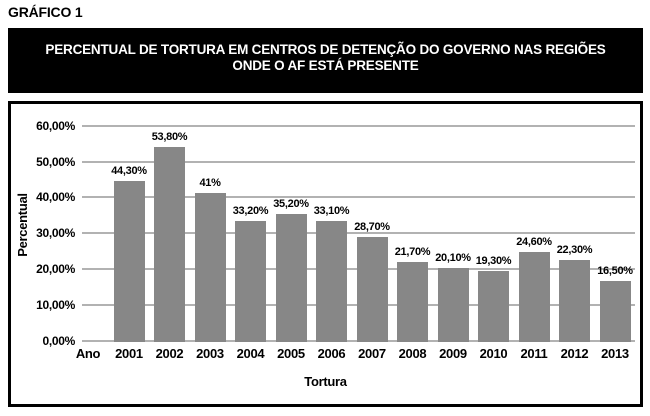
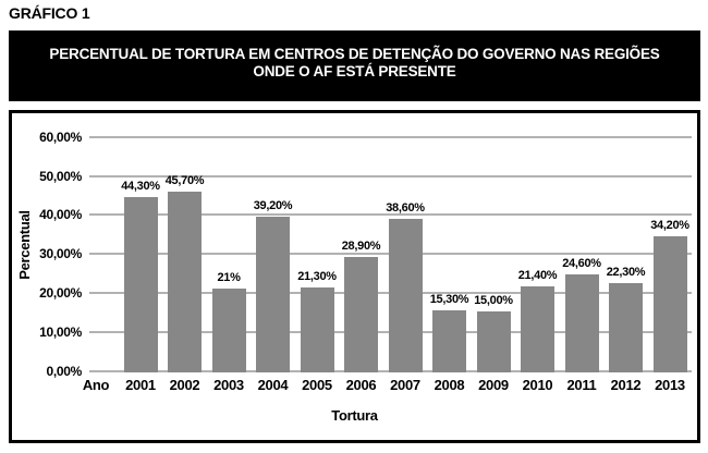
2002: 53,80% -> 45,70%
2003: 41% -> 21%
2004: 33,20% -> 39,20%
2005: 35,20% -> 21,30%
2006: 33,10% -> 28,90%
2007: 28,70% -> 38,60%
2008: 21,70% -> 15,30%
2009: 20,10% -> 15,00%
2010: 19,30% -> 21,40%
2013: 16,50% -> 34,20%
